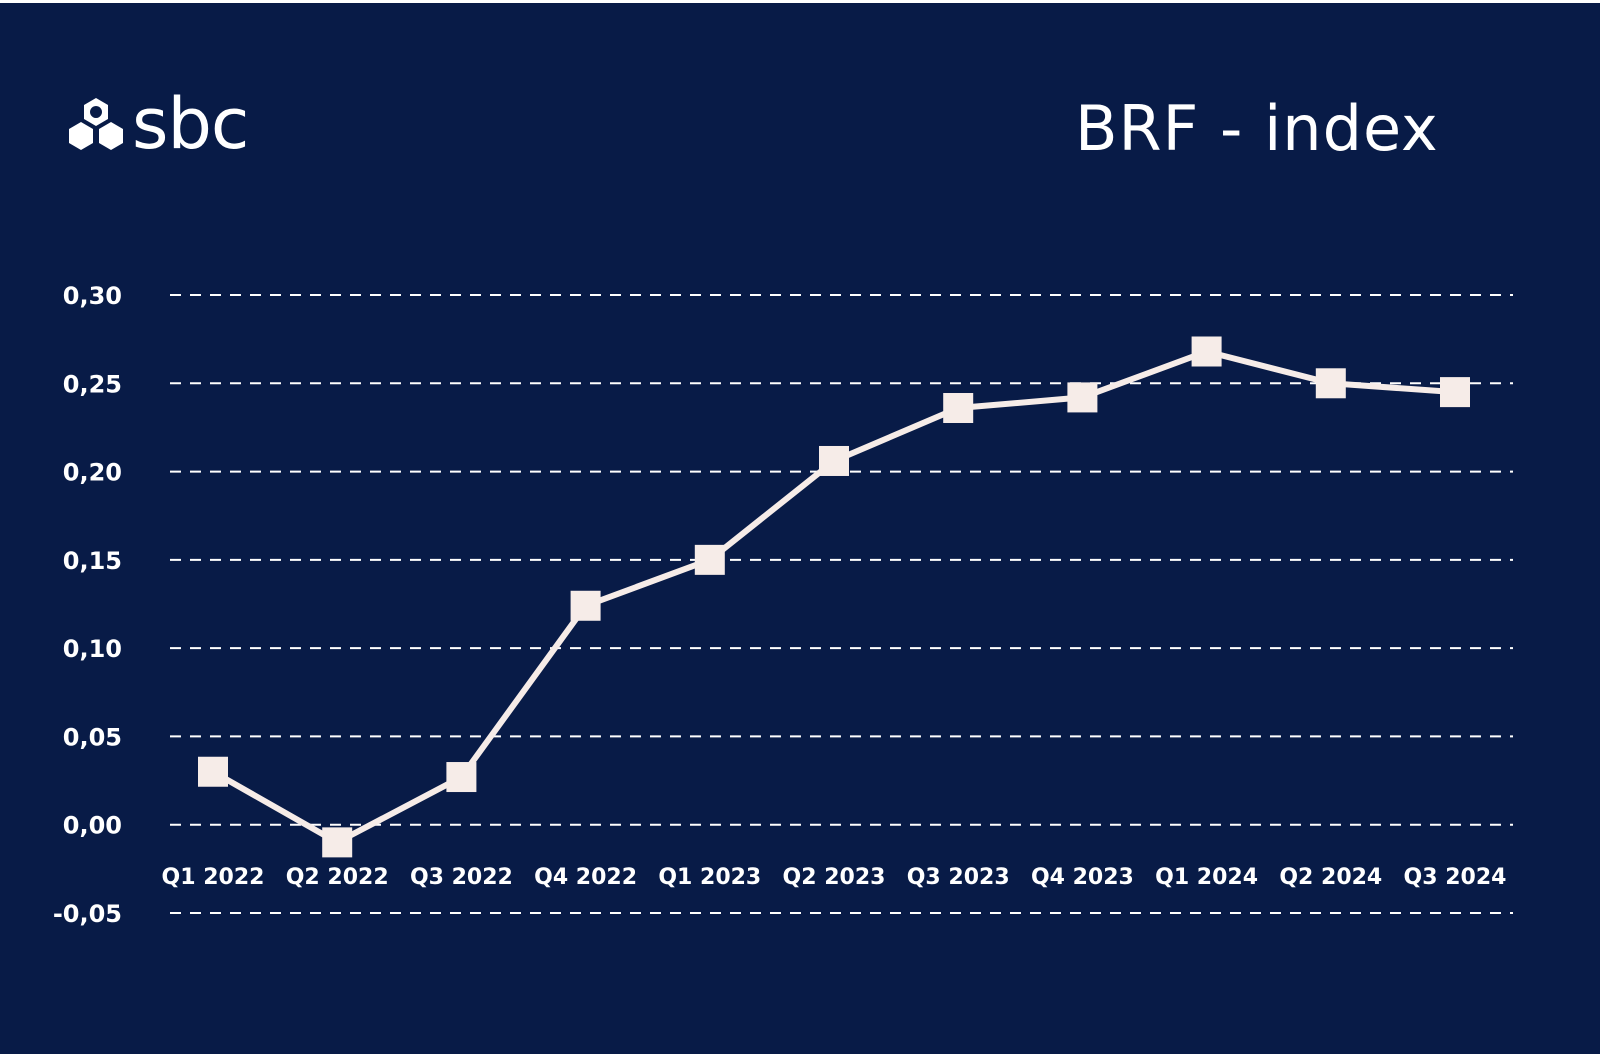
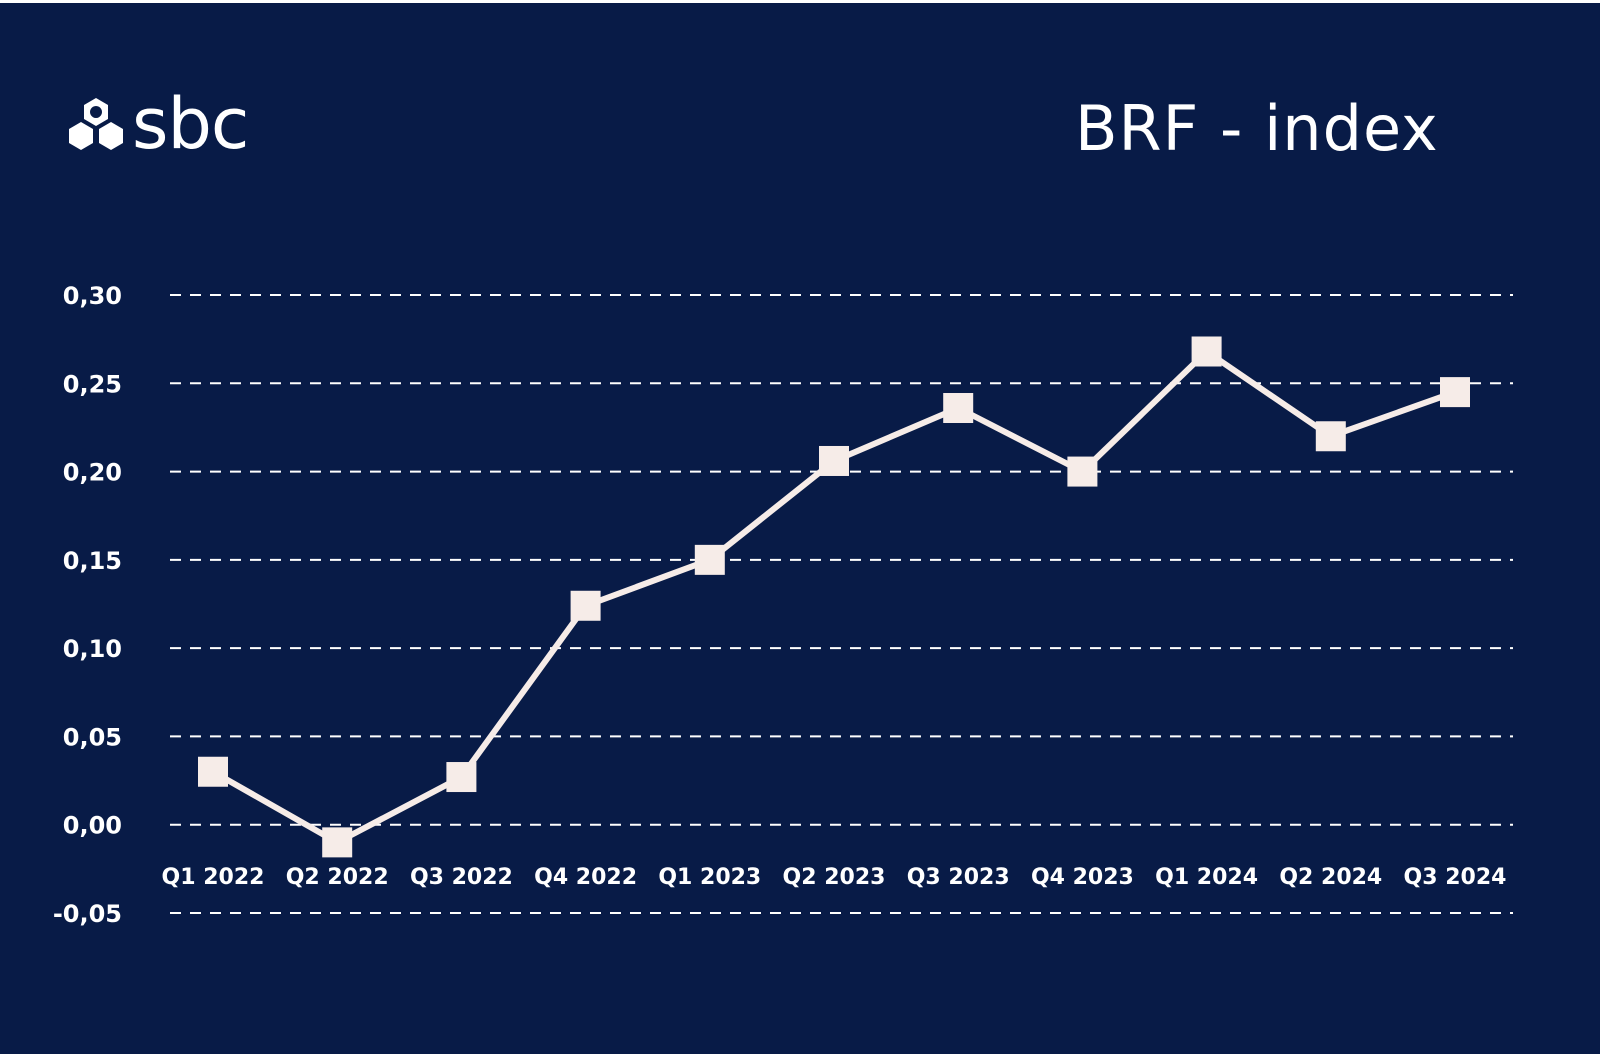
Q4 2023: 0,24 -> 0,20
Q2 2024: 0,25 -> 0,22
